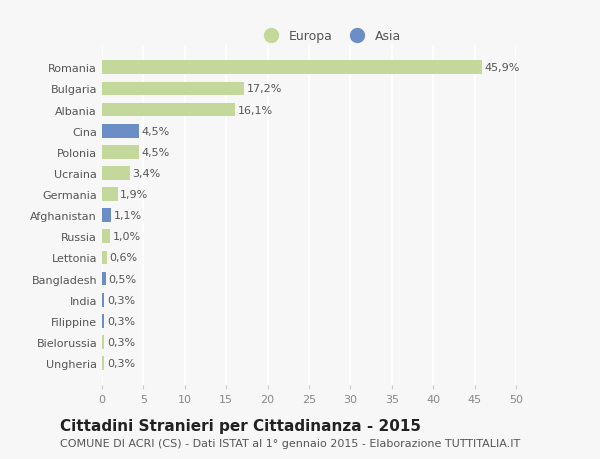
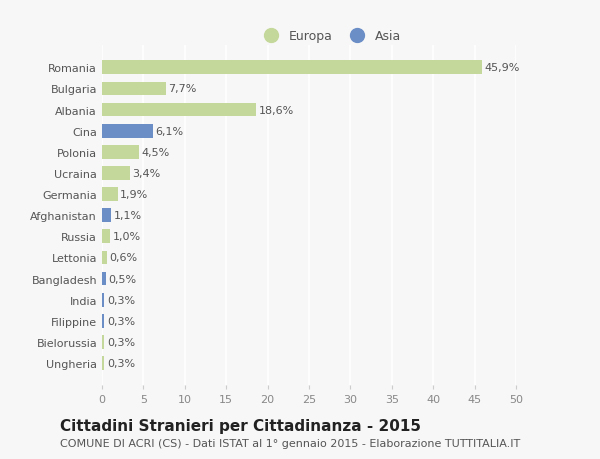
Bulgaria: 17,2% -> 7,7%
Albania: 16,1% -> 18,6%
Cina: 4,5% -> 6,1%
